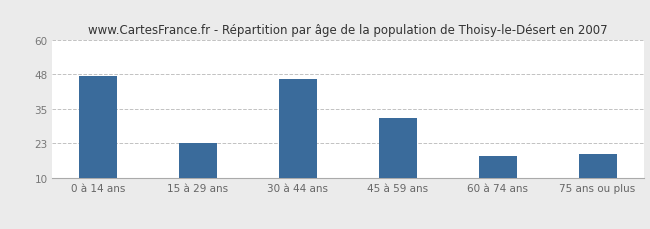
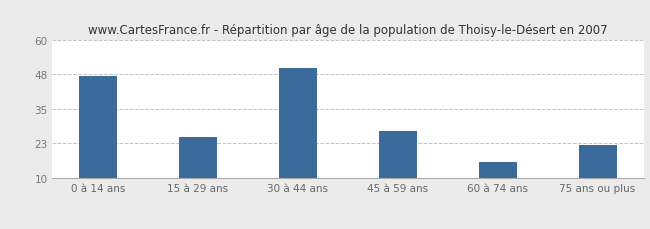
15 à 29 ans: 23 -> 25
30 à 44 ans: 46 -> 50
45 à 59 ans: 32 -> 27
60 à 74 ans: 18 -> 16
75 ans ou plus: 19 -> 22
